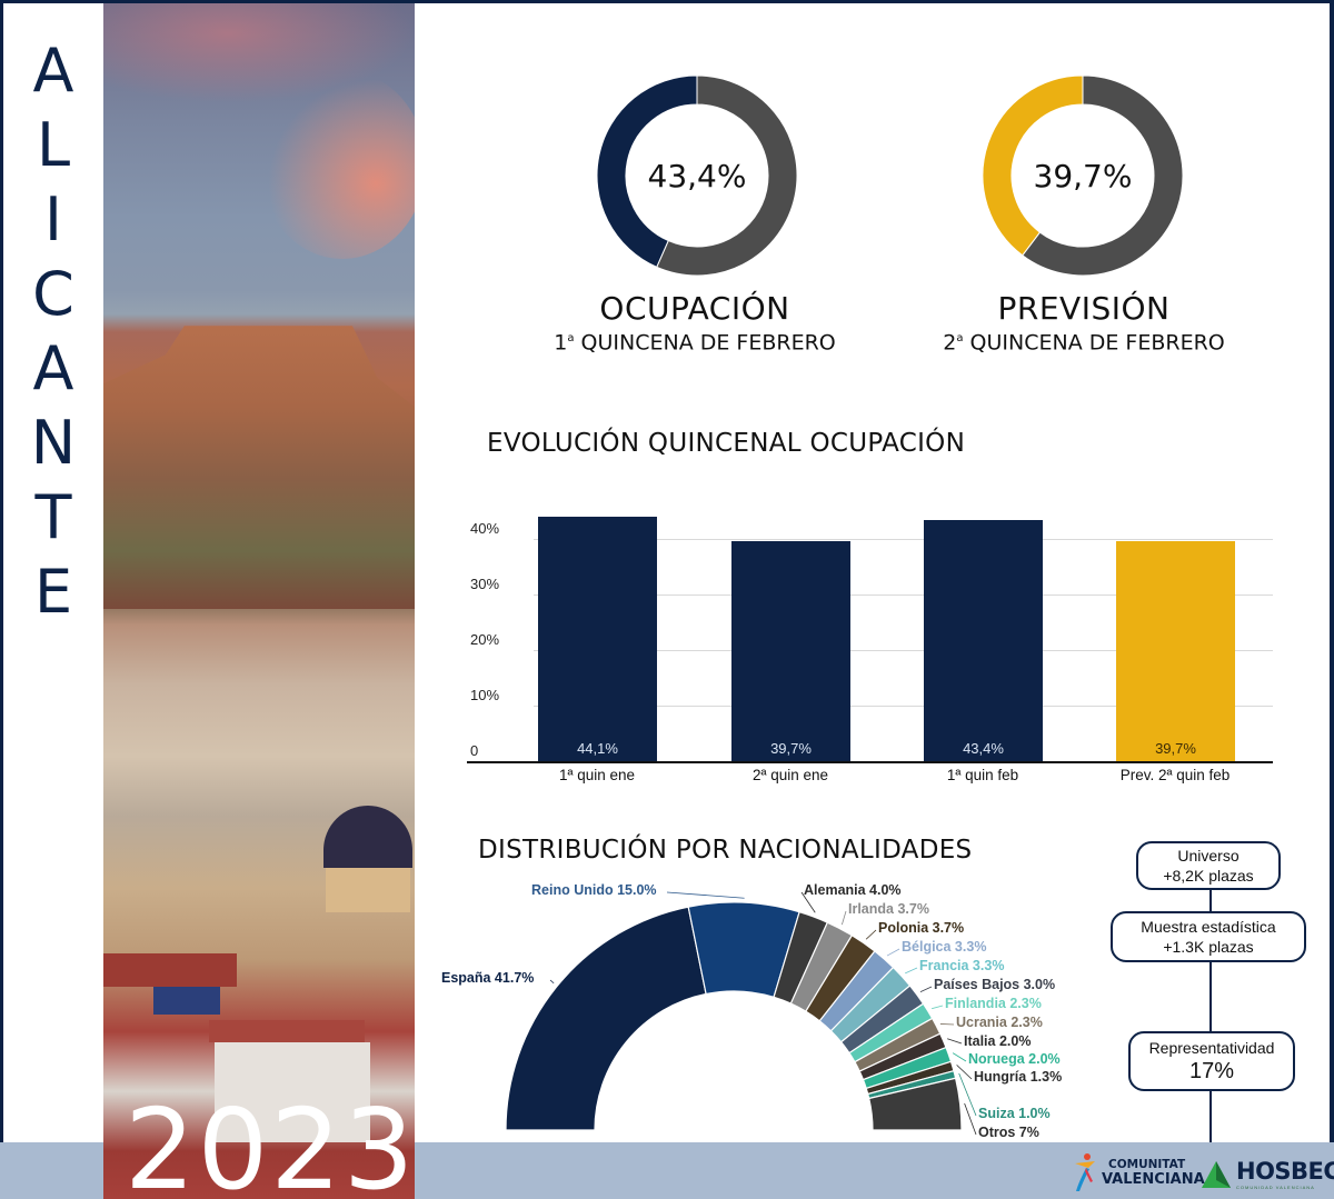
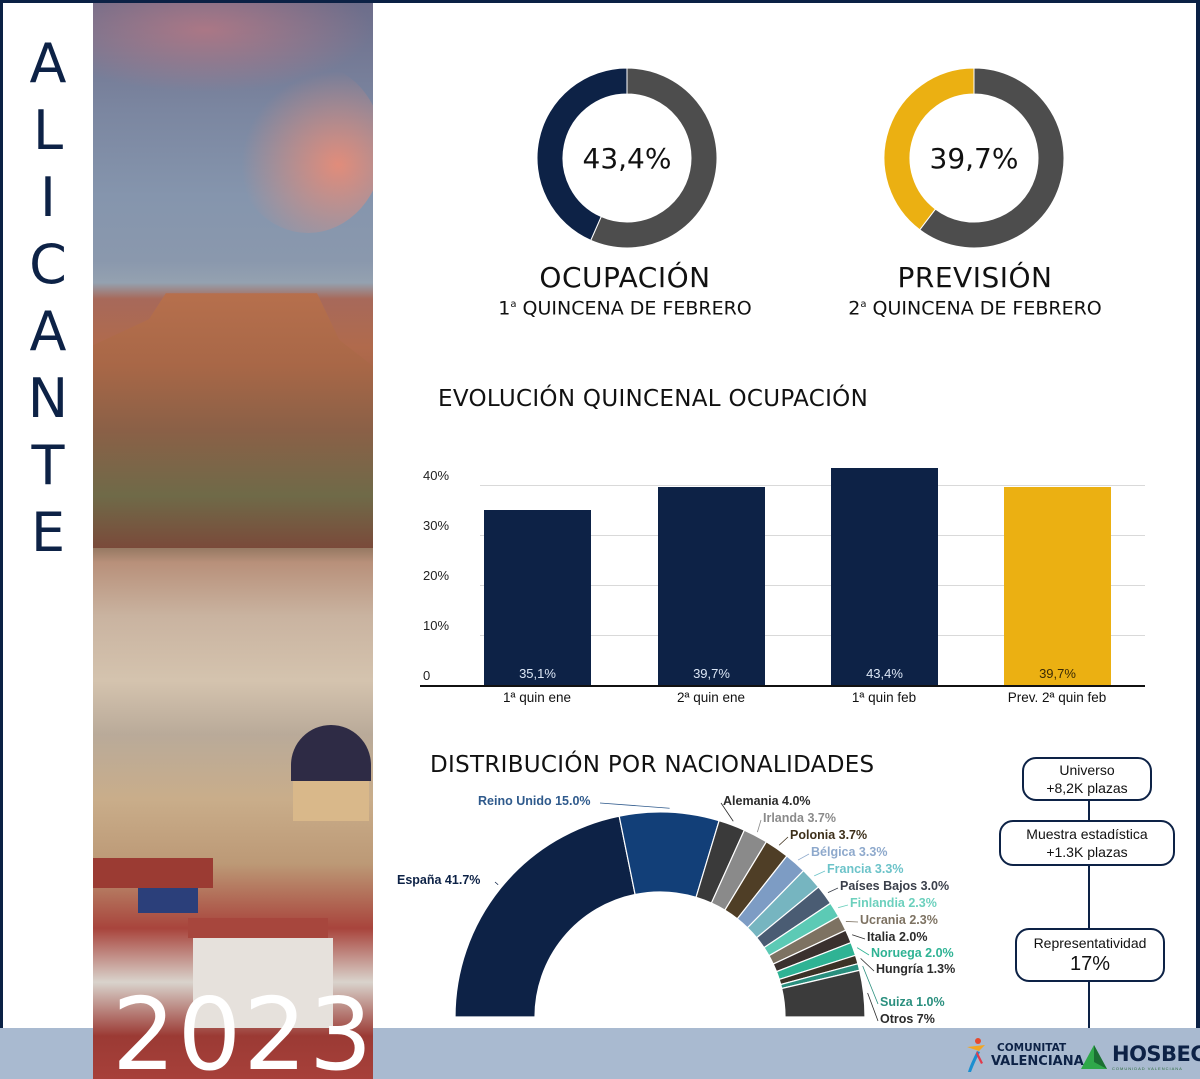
EVOLUCIÓN QUINCENAL OCUPACIÓN/1ª quin ene: 44,1% -> 35,1%
